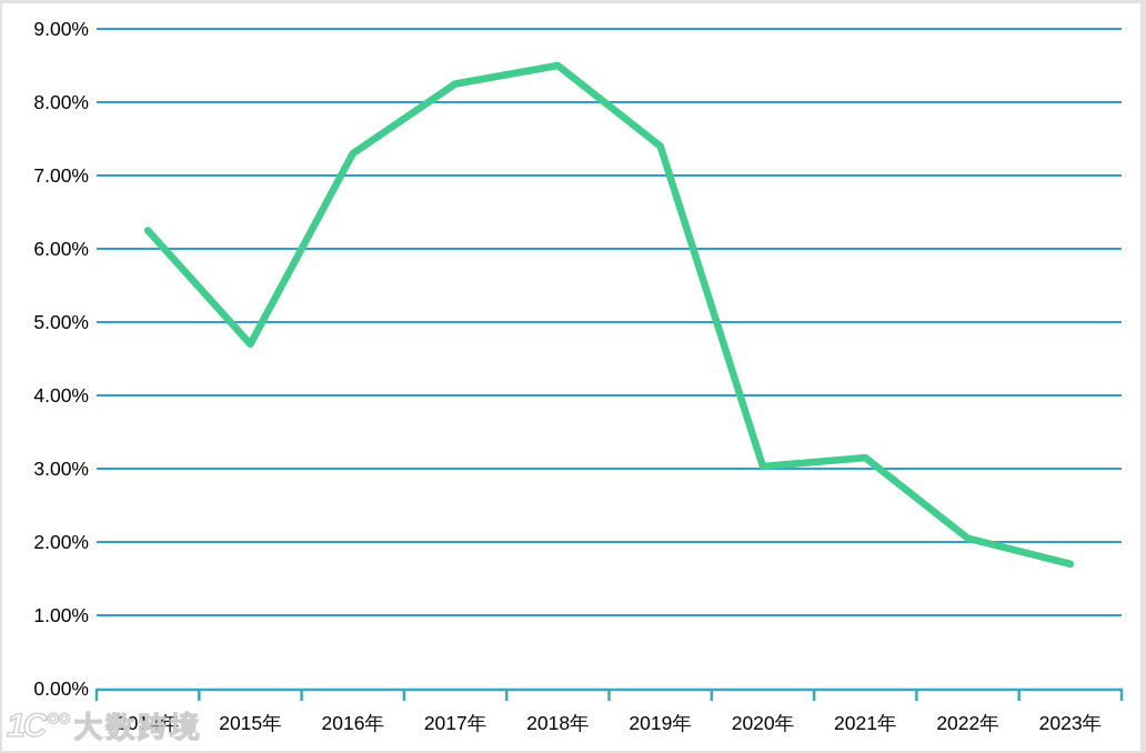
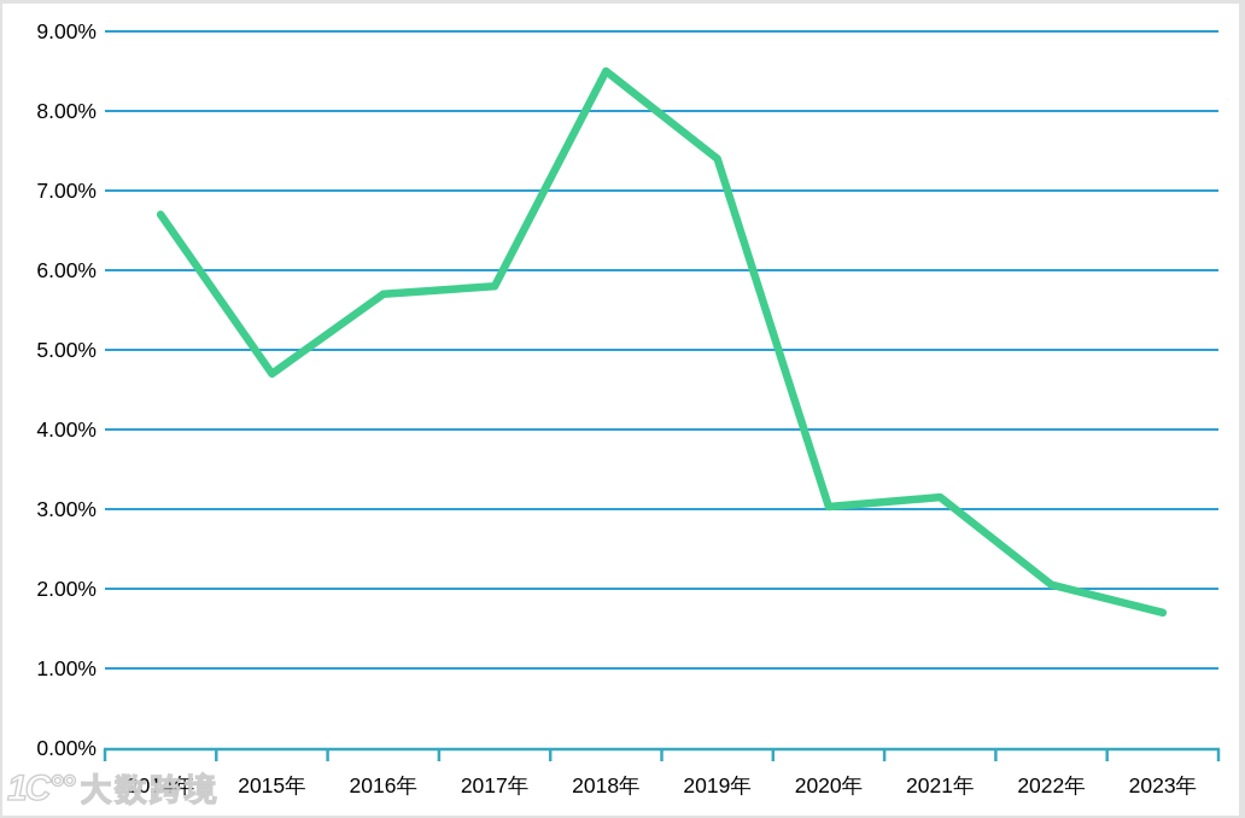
2014年: 6.2% -> 6.7%
2016年: 7.3% -> 5.7%
2017年: 8.2% -> 5.8%
